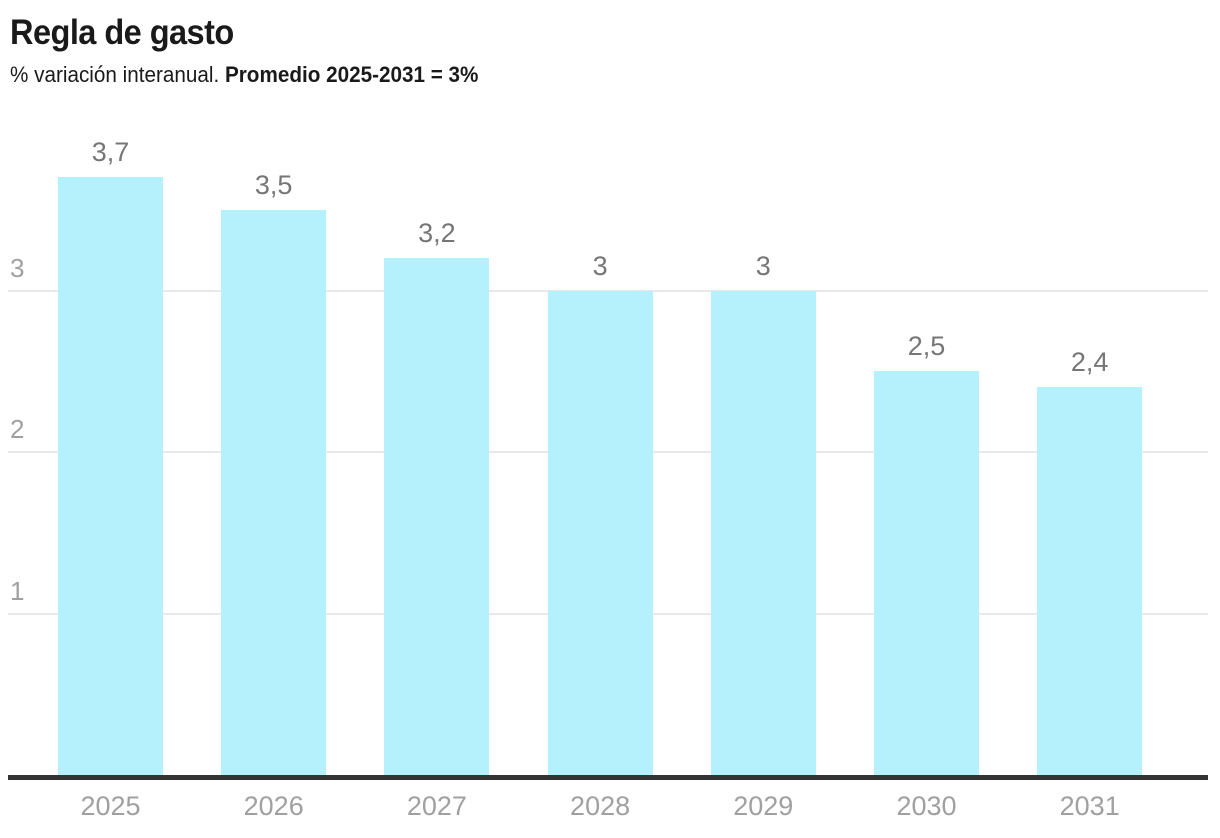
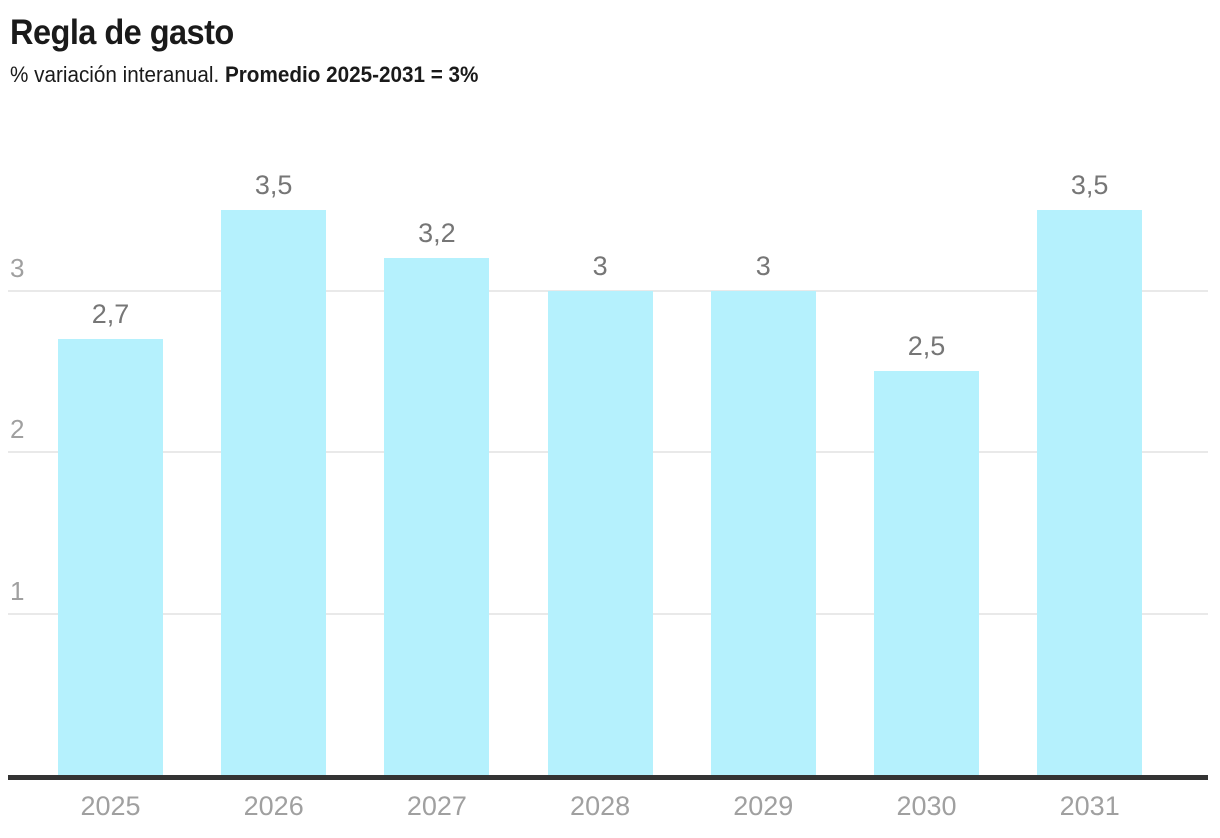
2025: 3,7 -> 2,7
2031: 2,4 -> 3,5
